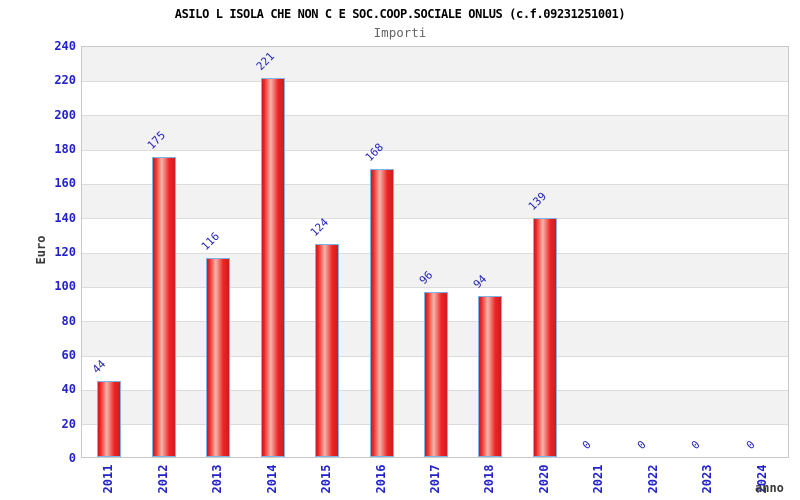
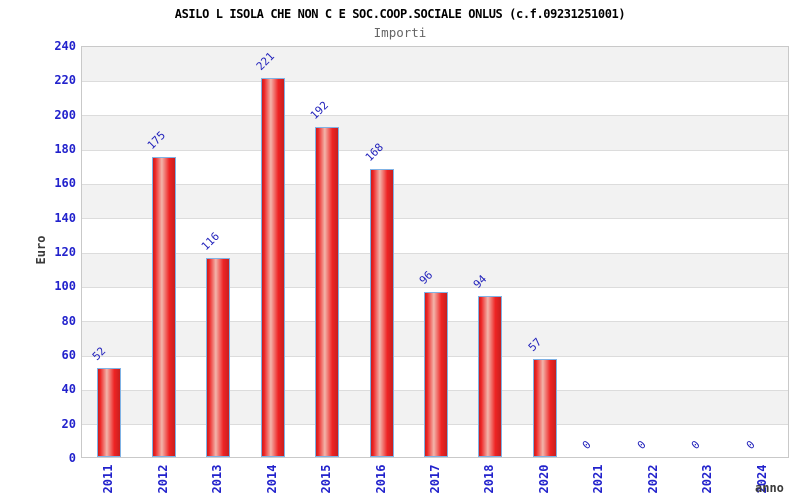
2011: 44 -> 52
2015: 124 -> 192
2020: 139 -> 57
